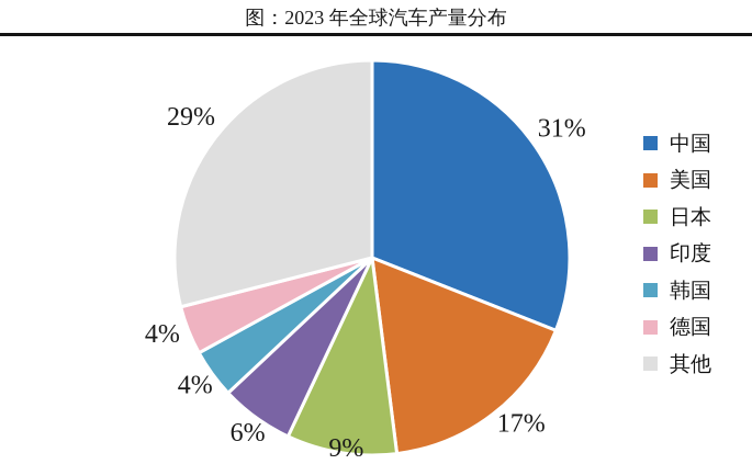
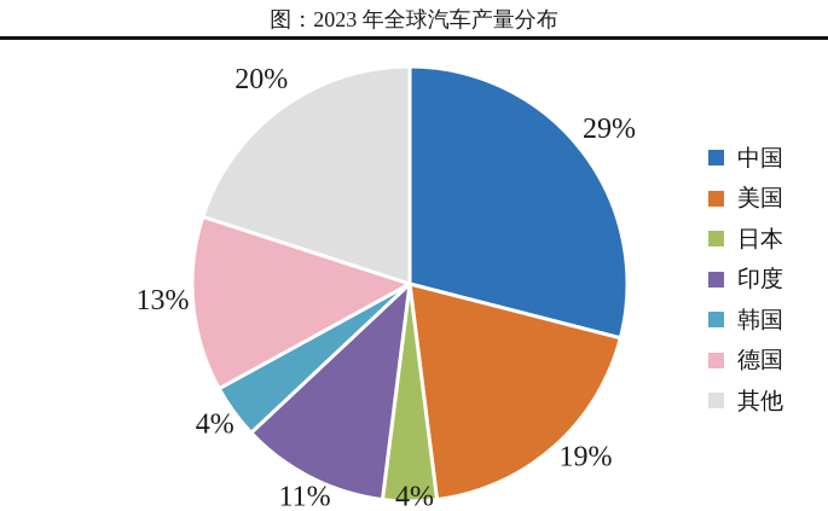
中国: 31% -> 29%
美国: 17% -> 19%
日本: 9% -> 4%
印度: 6% -> 11%
德国: 4% -> 13%
其他: 29% -> 20%
